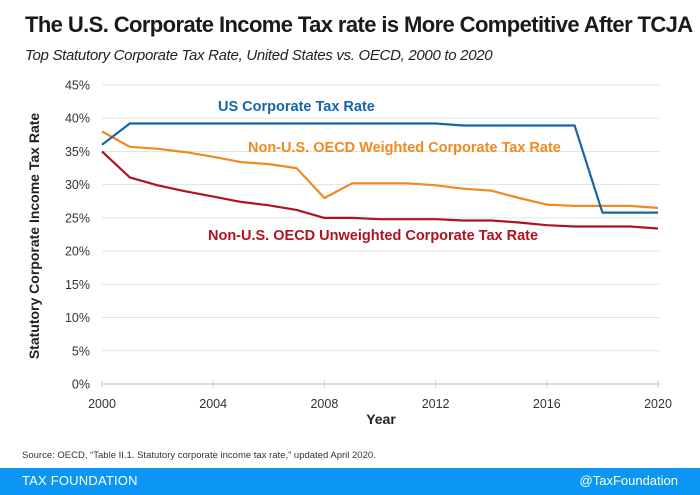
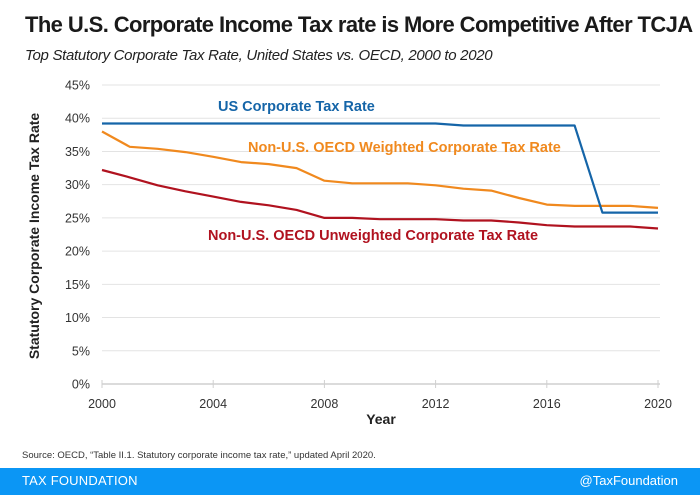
US Corporate Tax Rate/2000: 36% -> 39%
Non-U.S. OECD Unweighted Corporate Tax Rate/2000: 35% -> 32%
Non-U.S. OECD Weighted Corporate Tax Rate/2008: 28% -> 31%
